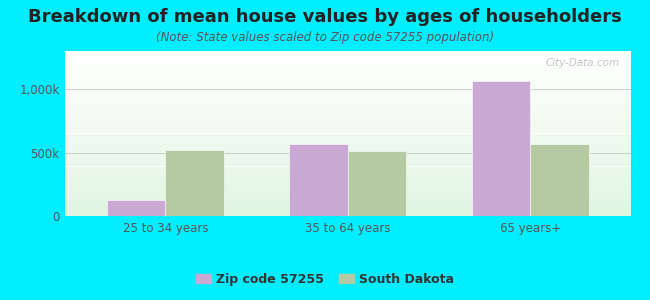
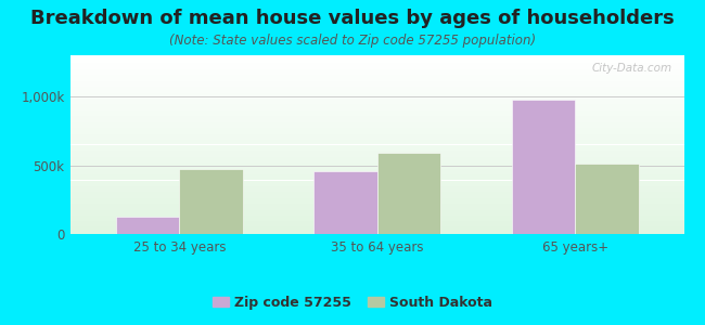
South Dakota/25 to 34 years: 520k -> 470k
Zip code 57255/35 to 64 years: 570k -> 460k
South Dakota/35 to 64 years: 510k -> 590k
Zip code 57255/65 years+: 1,060k -> 980k
South Dakota/65 years+: 570k -> 510k
